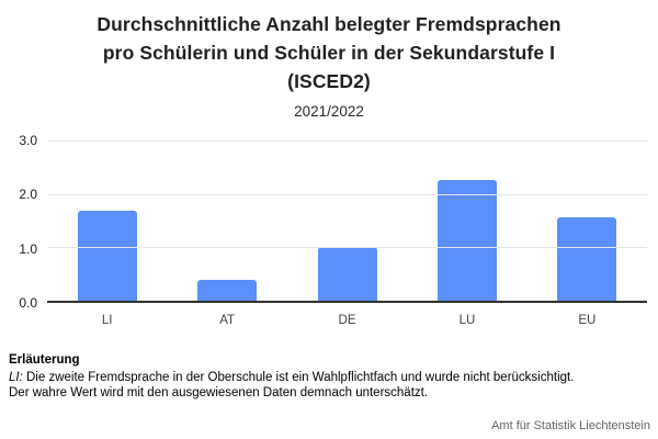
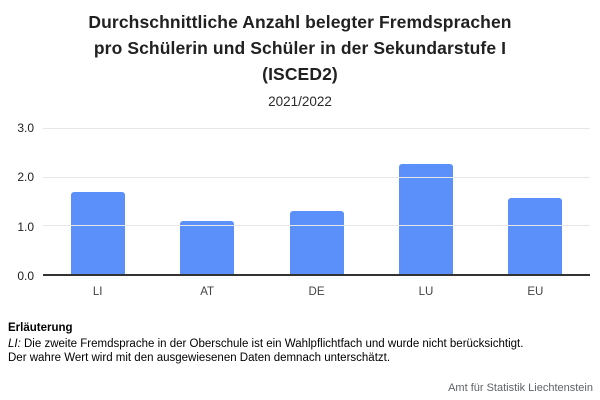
AT: 0.4 -> 1.1
DE: 1.0 -> 1.3
